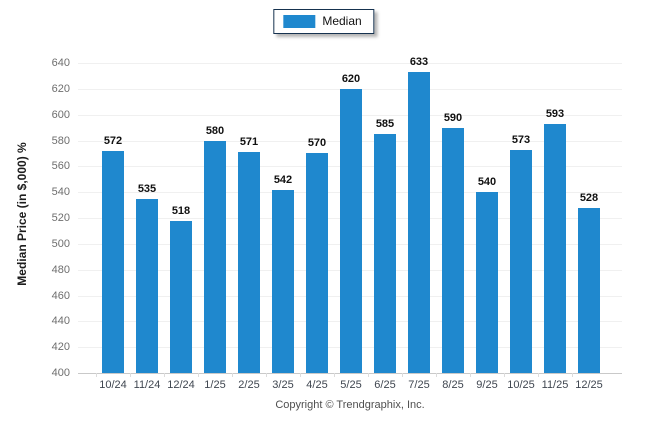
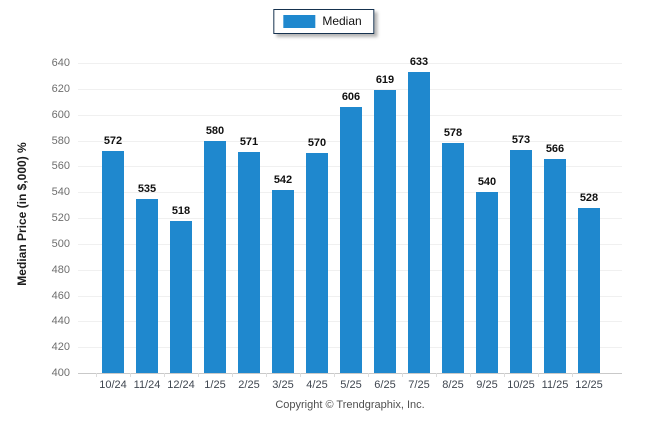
5/25: 620 -> 606
6/25: 585 -> 619
8/25: 590 -> 578
11/25: 593 -> 566
